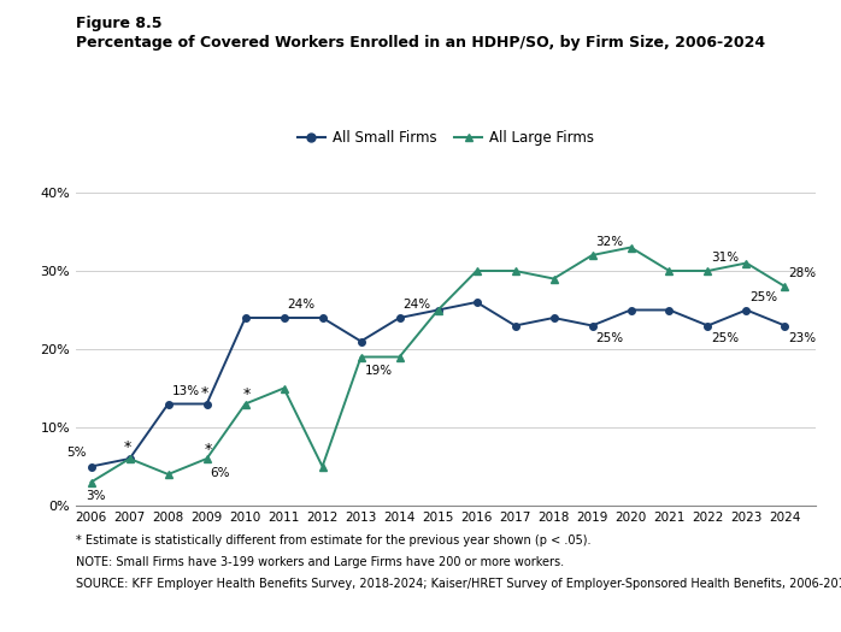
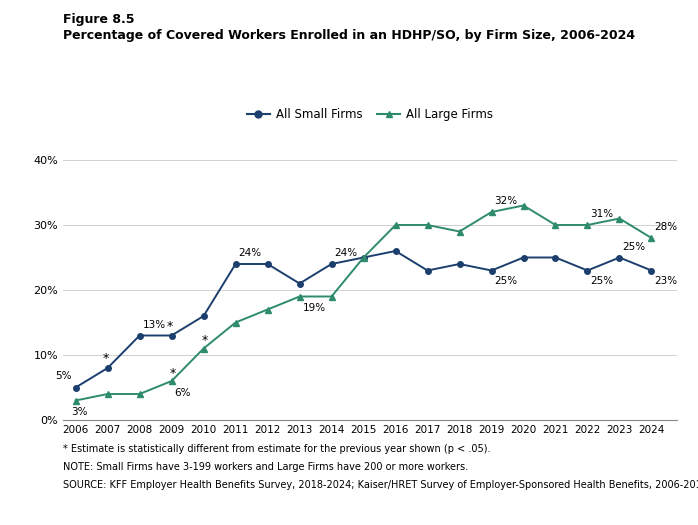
All Small Firms/2007: 6% -> 8%
All Large Firms/2007: 6% -> 4%
All Small Firms/2010: 24% -> 16%
All Large Firms/2010: 13% -> 11%
All Large Firms/2012: 5% -> 17%
